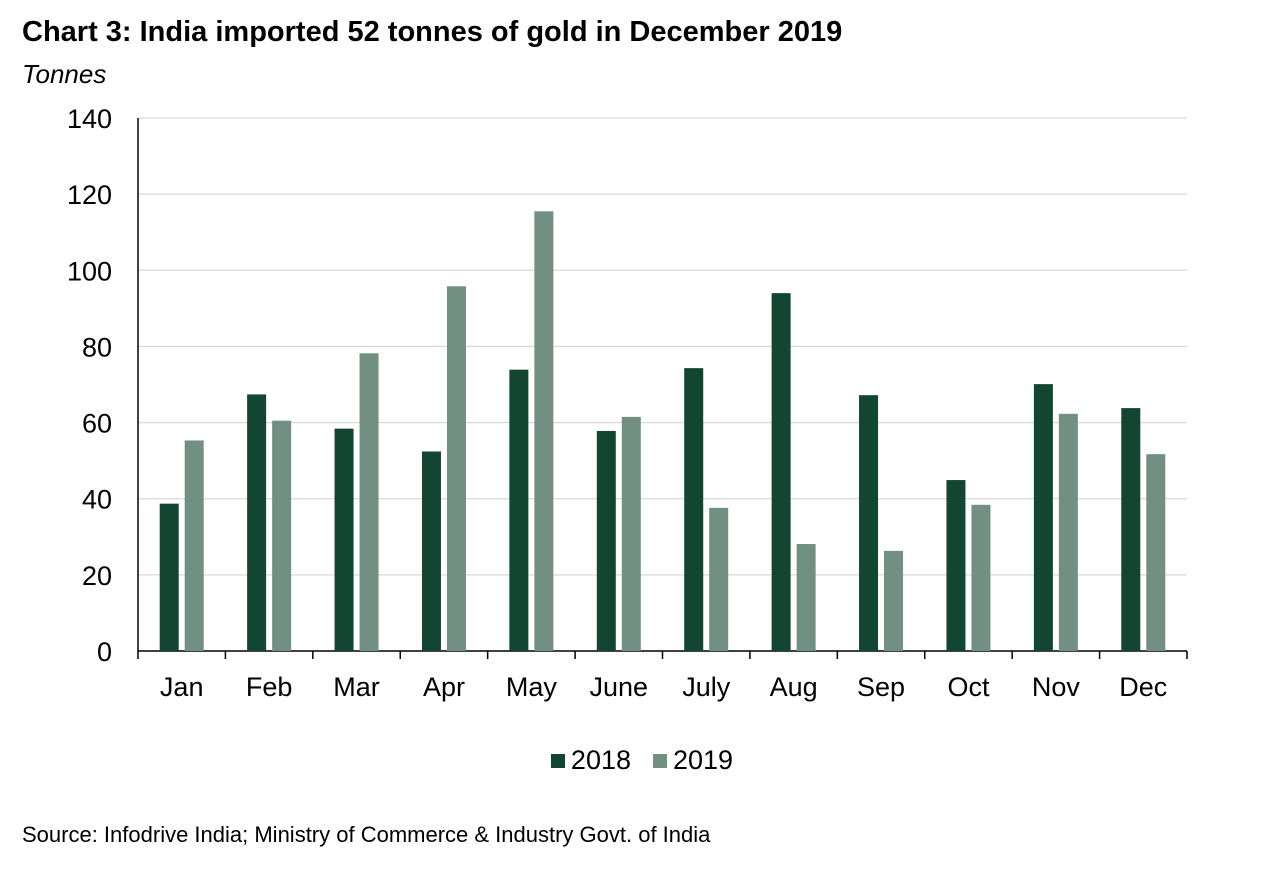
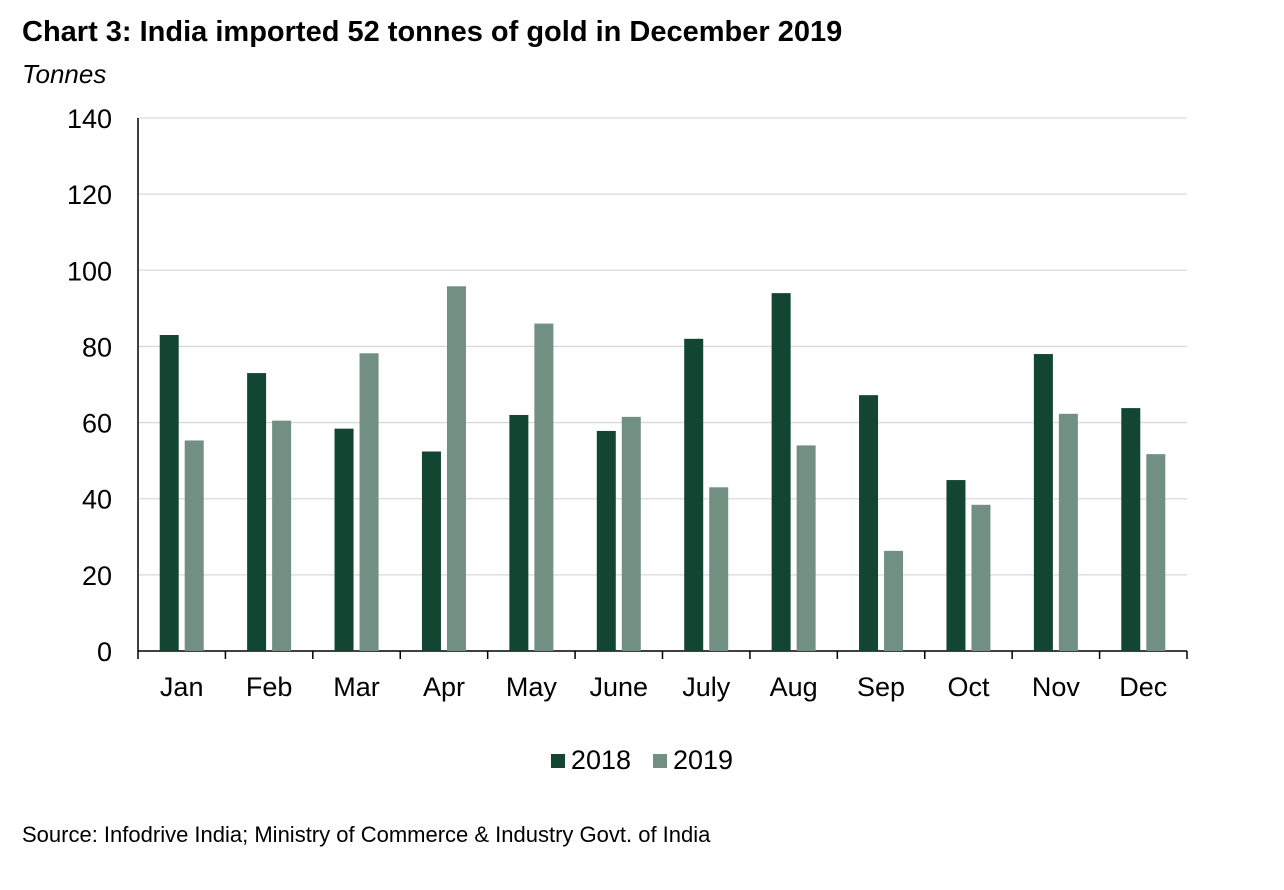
2018/Jan: 39 -> 83
2018/Feb: 67 -> 73
2018/May: 74 -> 62
2019/May: 116 -> 86
2018/July: 74 -> 82
2019/July: 38 -> 43
2019/Aug: 28 -> 54
2018/Nov: 70 -> 78
